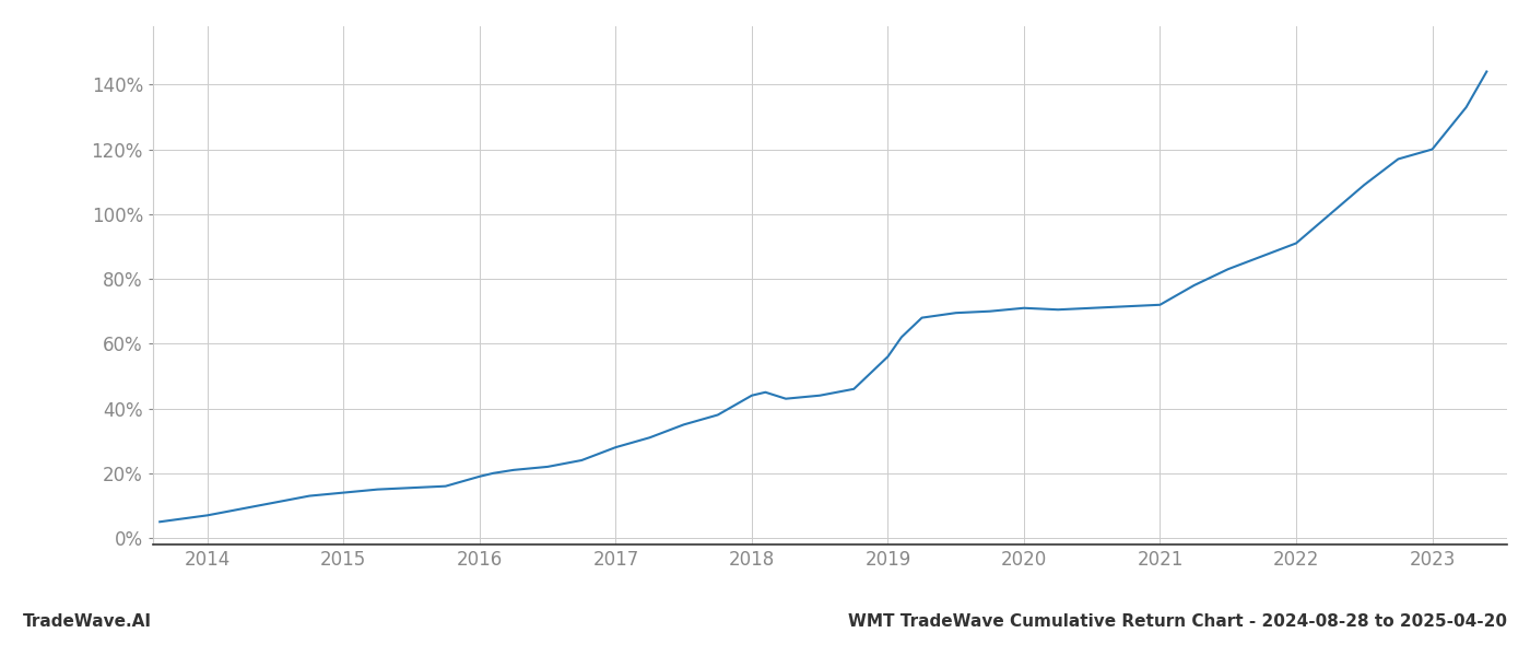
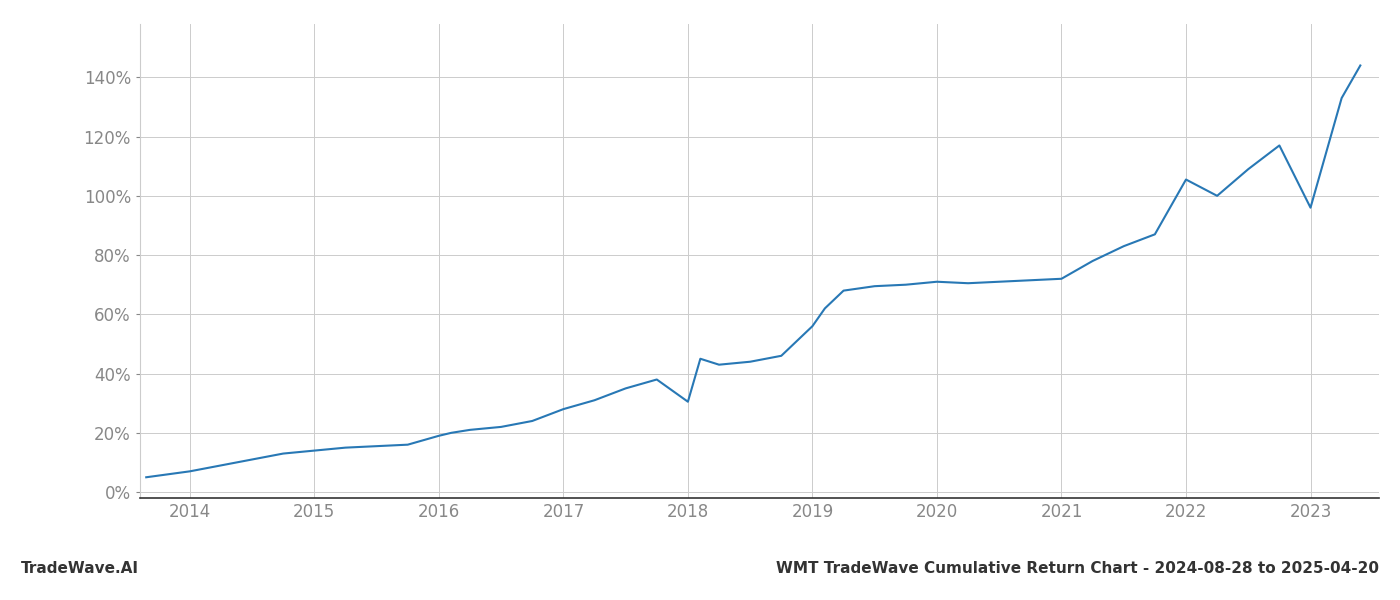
2018: 44.0% -> 30.5%
2022: 91.0% -> 105.5%
2023: 120.0% -> 96.0%
